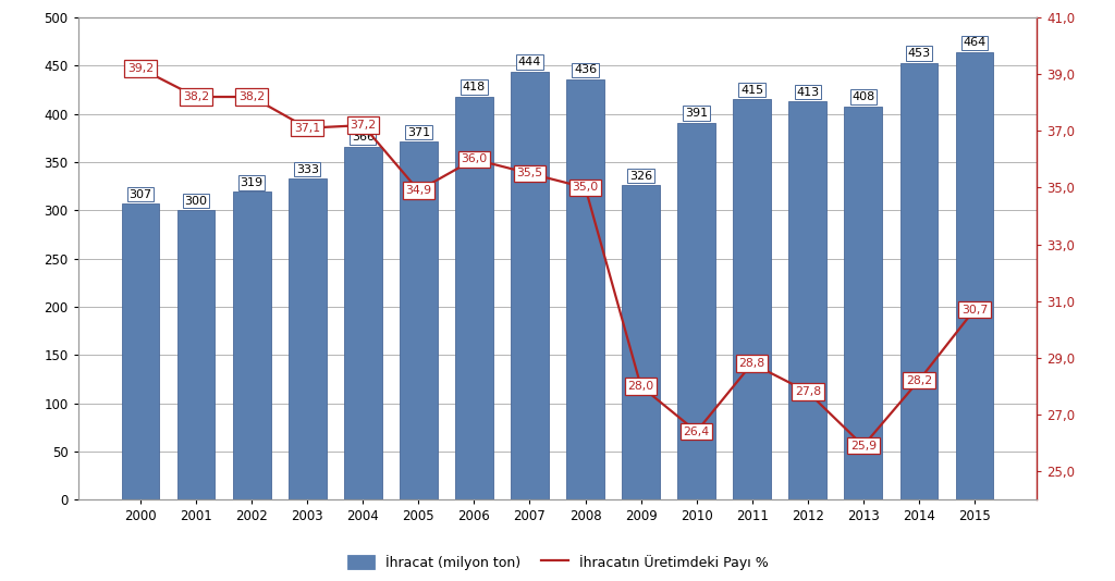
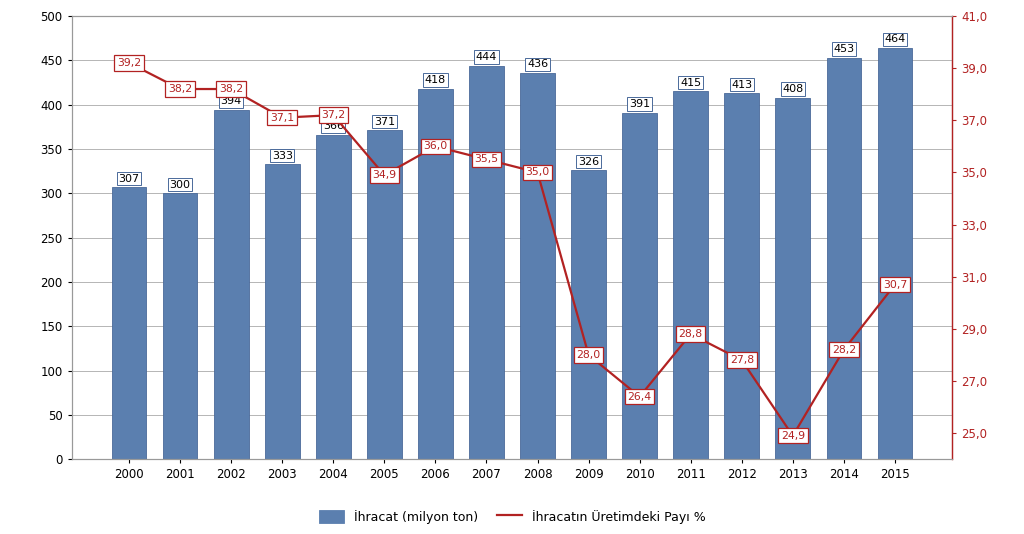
İhracat (milyon ton)/2002: 319 -> 394
İhracatın Üretimdeki Payı %/2013: 25,9 -> 24,9
